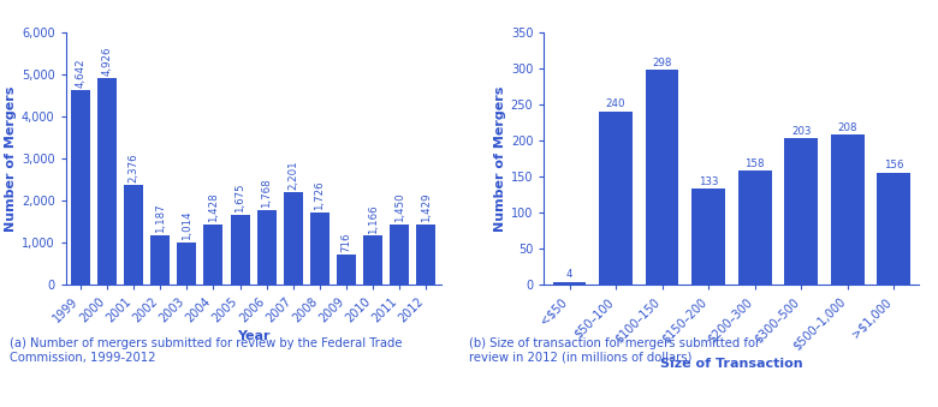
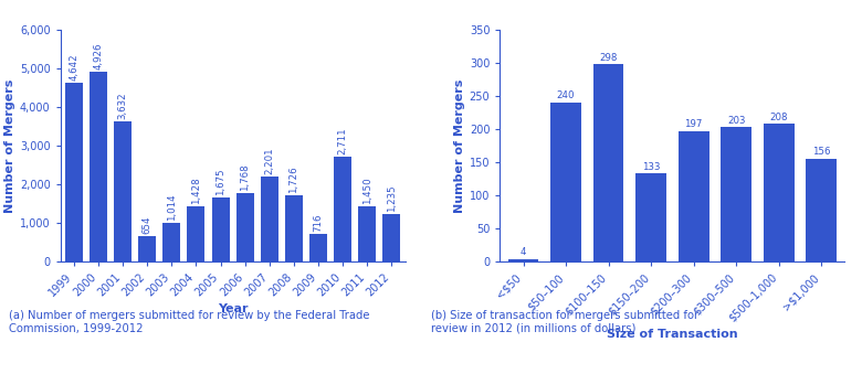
2001: 2,376 -> 3,632
2002: 1,187 -> 654
2010: 1,166 -> 2,711
2012: 1,429 -> 1,235
$200–300: 158 -> 197
